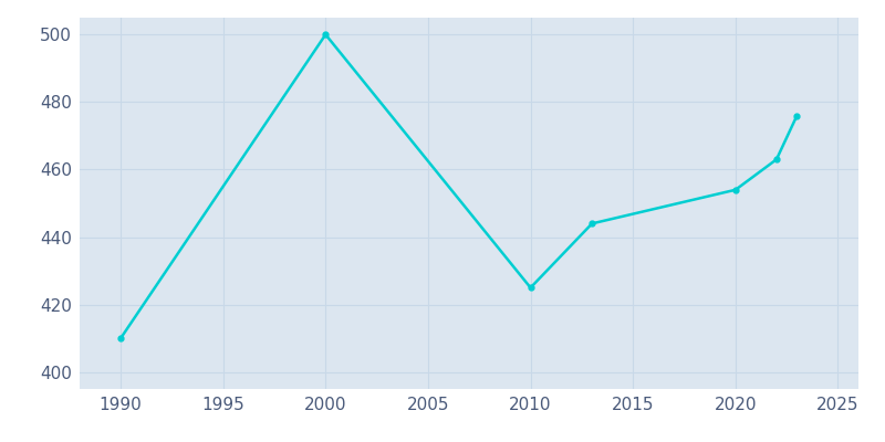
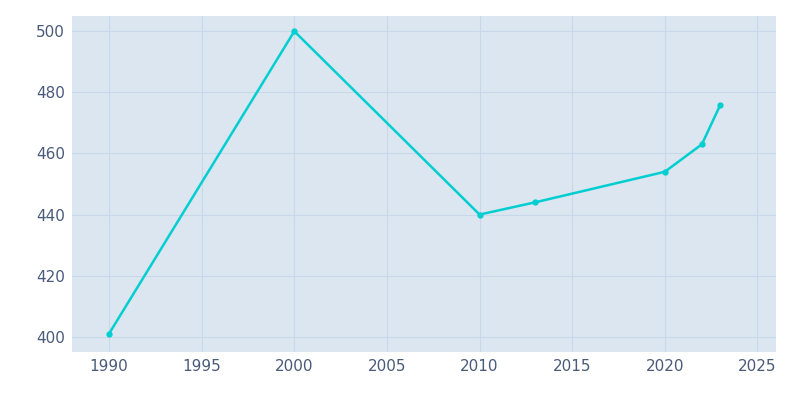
1990: 410 -> 401
2010: 425 -> 440
